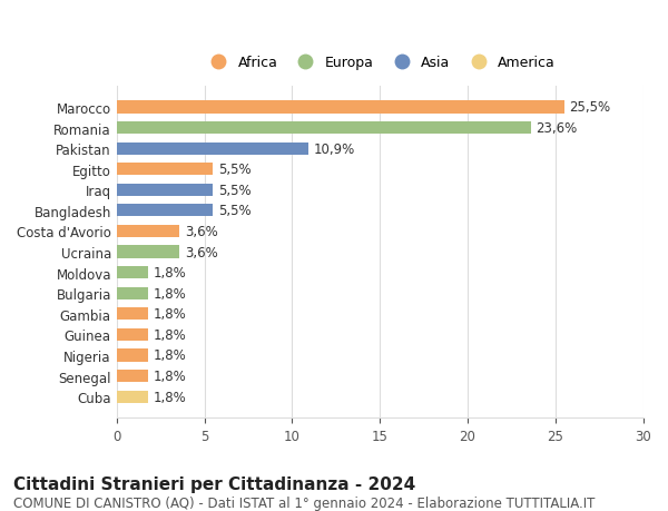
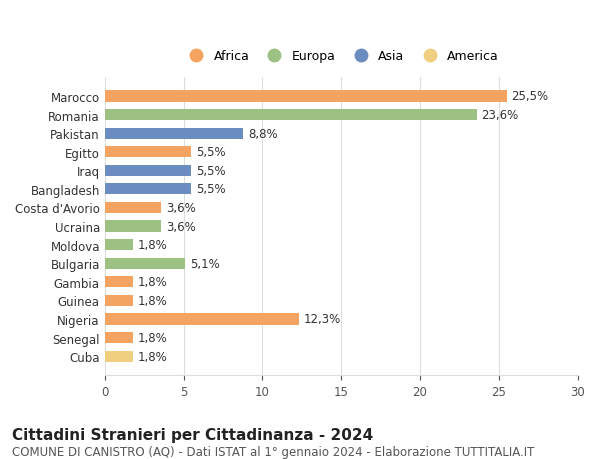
Pakistan: 10,9% -> 8,8%
Bulgaria: 1,8% -> 5,1%
Nigeria: 1,8% -> 12,3%
